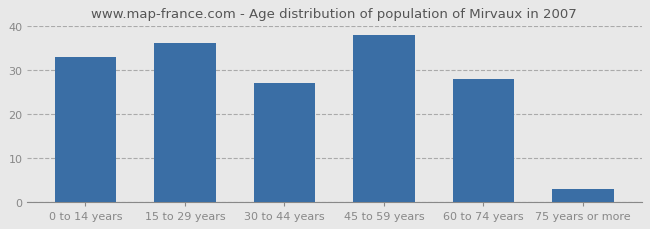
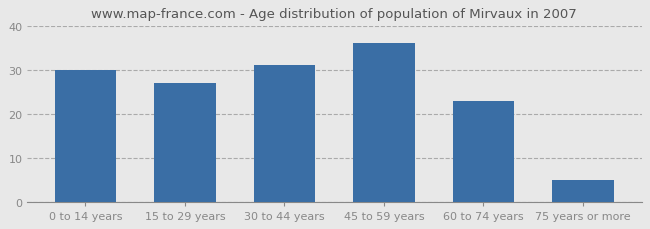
0 to 14 years: 33 -> 30
15 to 29 years: 36 -> 27
30 to 44 years: 27 -> 31
45 to 59 years: 38 -> 36
60 to 74 years: 28 -> 23
75 years or more: 3 -> 5
